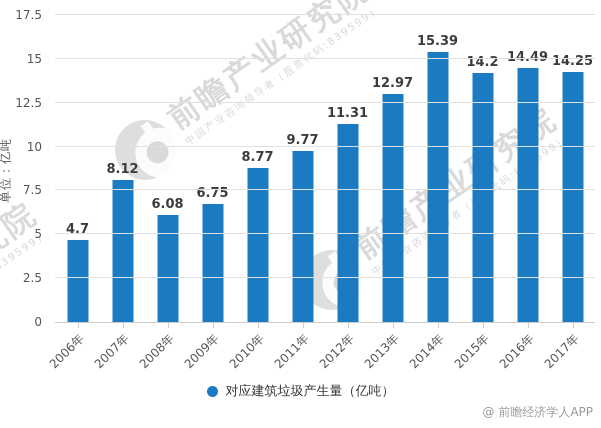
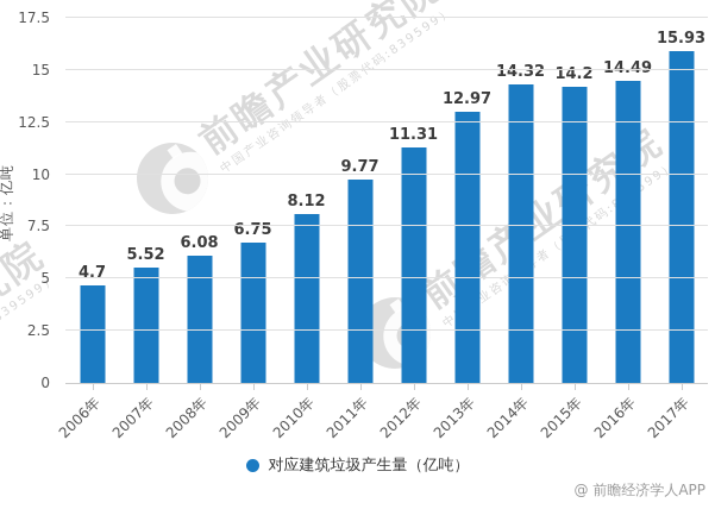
2007年: 8.12 -> 5.52
2010年: 8.77 -> 8.12
2014年: 15.39 -> 14.32
2017年: 14.25 -> 15.93
